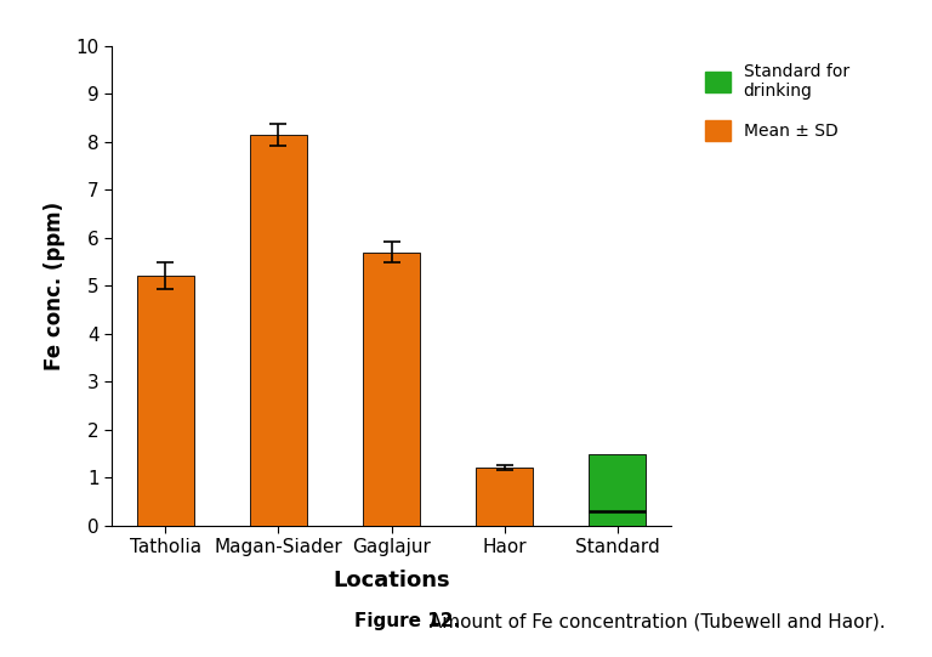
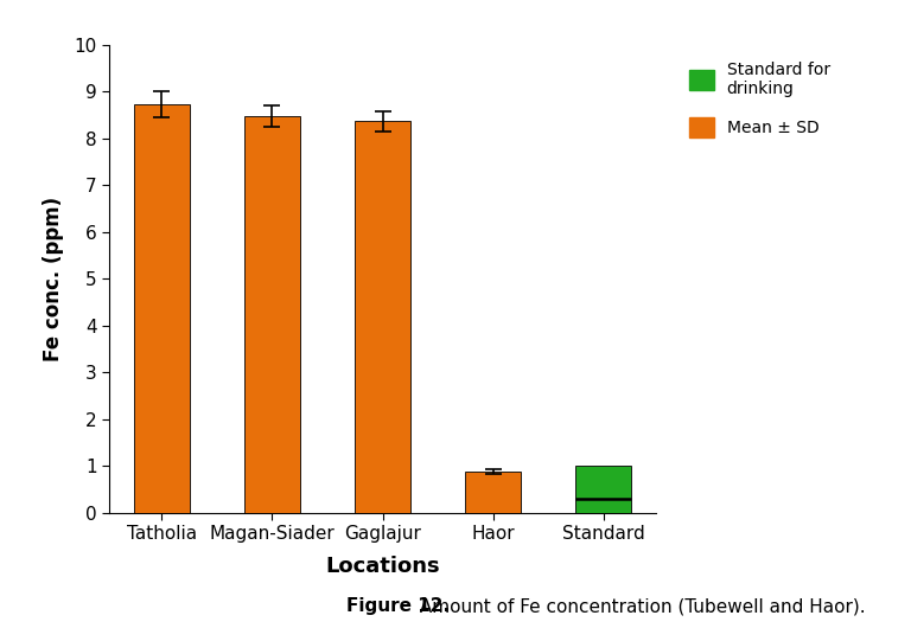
Tatholia: 5.20 -> 8.72
Magan-Siader: 8.15 -> 8.48
Gaglajur: 5.70 -> 8.37
Haor: 1.20 -> 0.88
Standard: 1.50 -> 1.00
